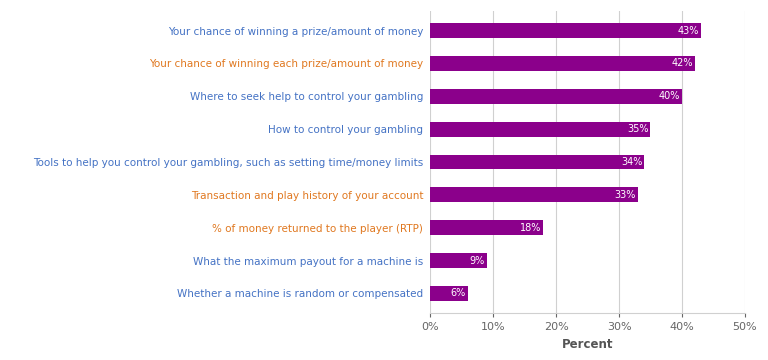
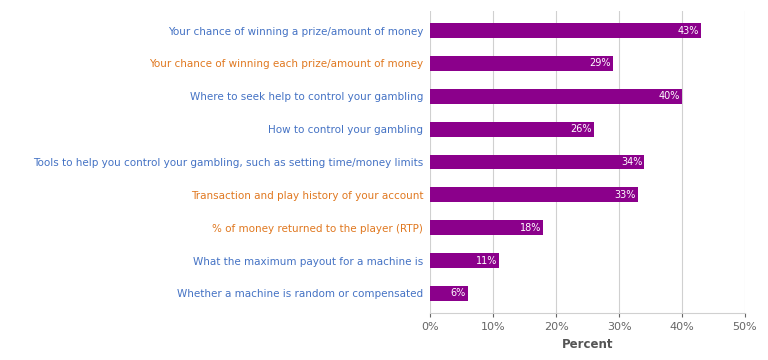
Your chance of winning each prize/amount of money: 42% -> 29%
How to control your gambling: 35% -> 26%
What the maximum payout for a machine is: 9% -> 11%
